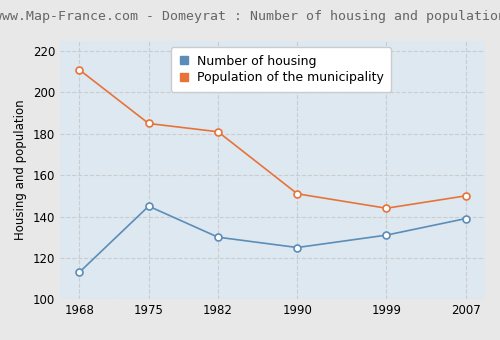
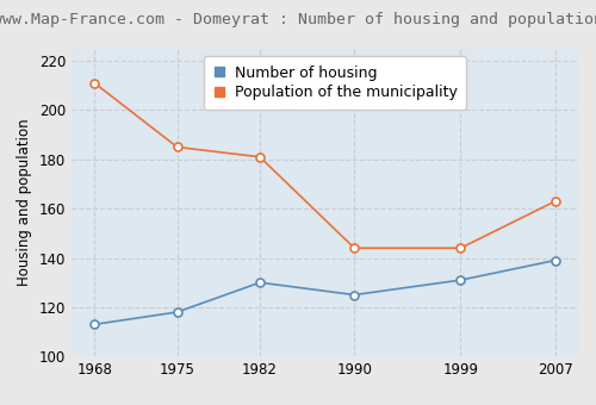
Number of housing/1975: 145 -> 118
Population of the municipality/1990: 151 -> 144
Population of the municipality/2007: 150 -> 163
